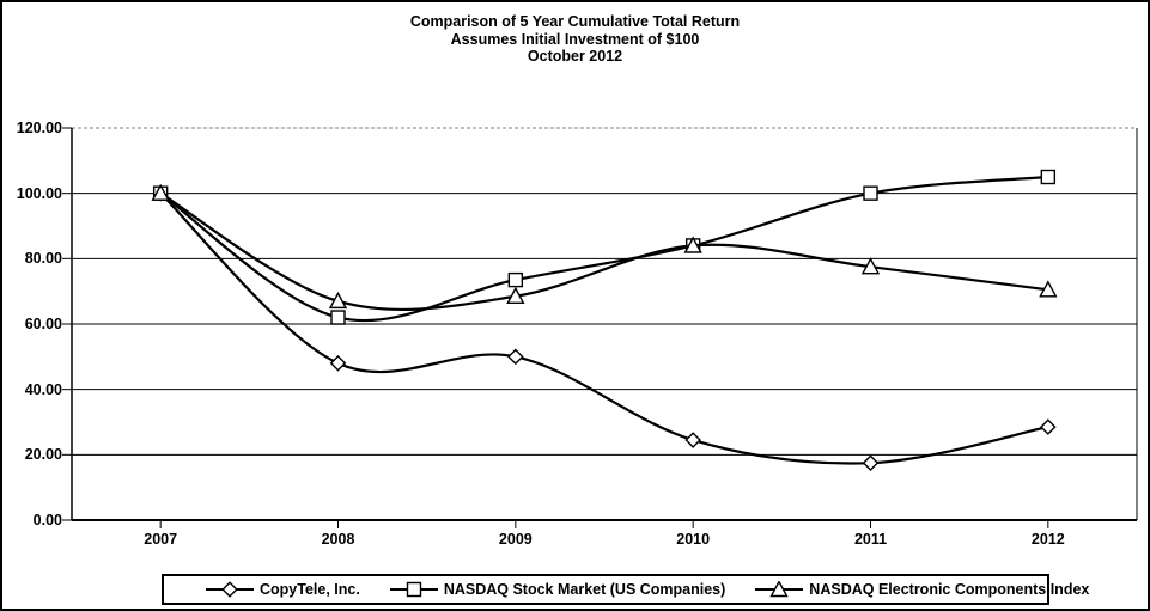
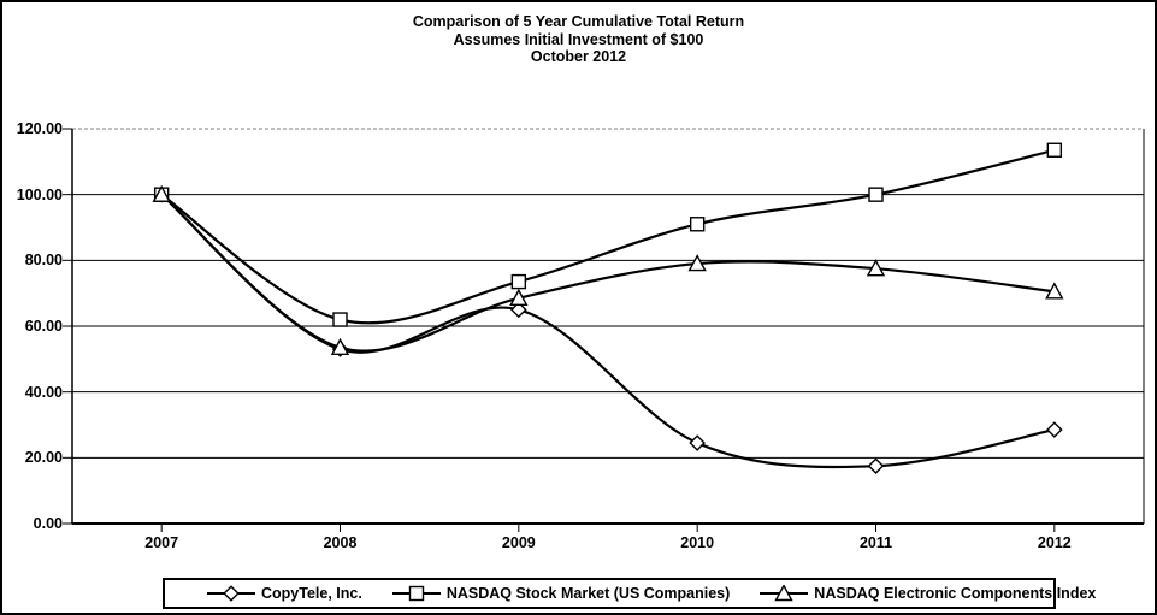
CopyTele, Inc./2008: 48 -> 53
NASDAQ Electronic Components Index/2008: 67 -> 54
CopyTele, Inc./2009: 50 -> 65
NASDAQ Stock Market (US Companies)/2010: 84 -> 91
NASDAQ Electronic Components Index/2010: 84 -> 79
NASDAQ Stock Market (US Companies)/2012: 105 -> 114
